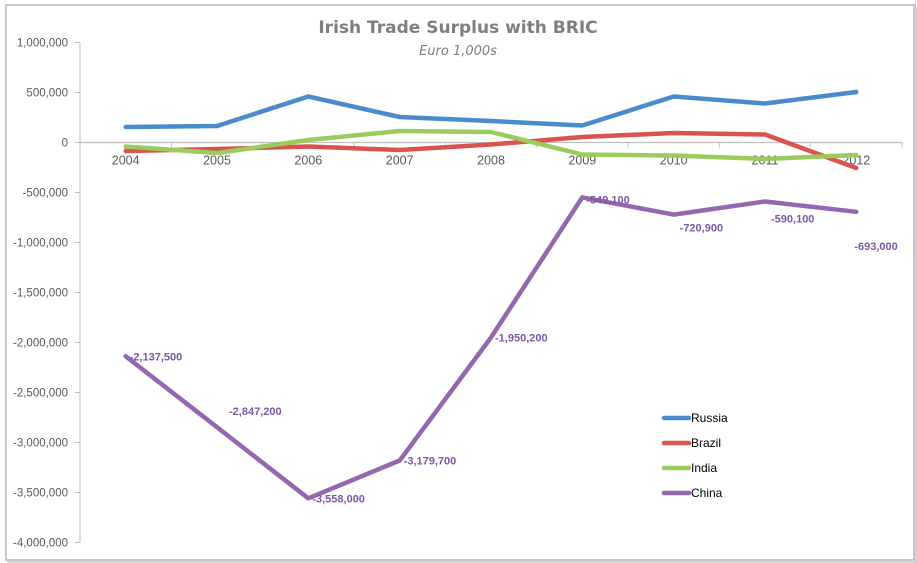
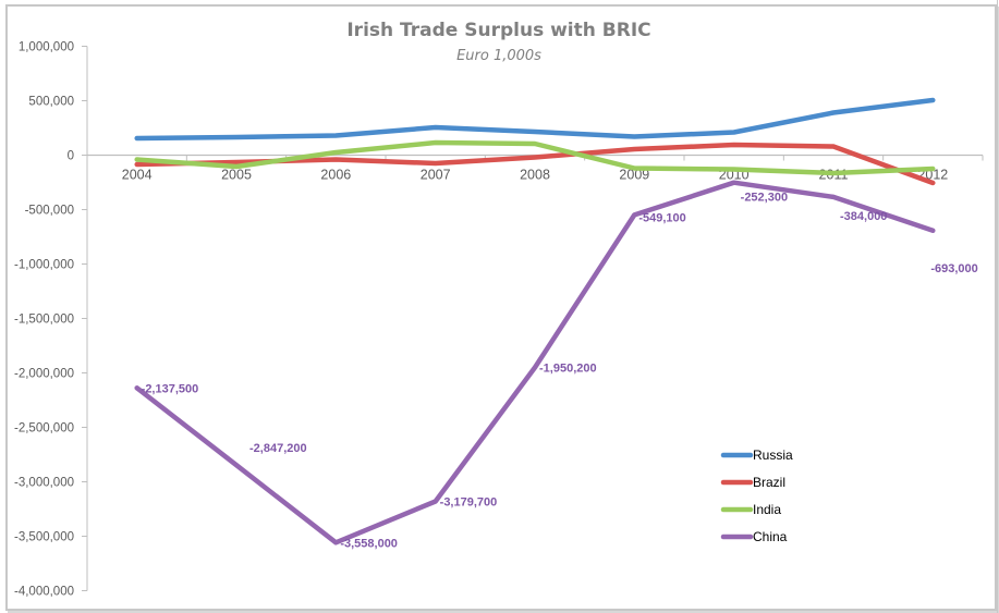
Russia/2006: 460000 -> 180000
Russia/2010: 460000 -> 210000
China/2010: -720,900 -> -252,300
China/2011: -590,100 -> -384,000
